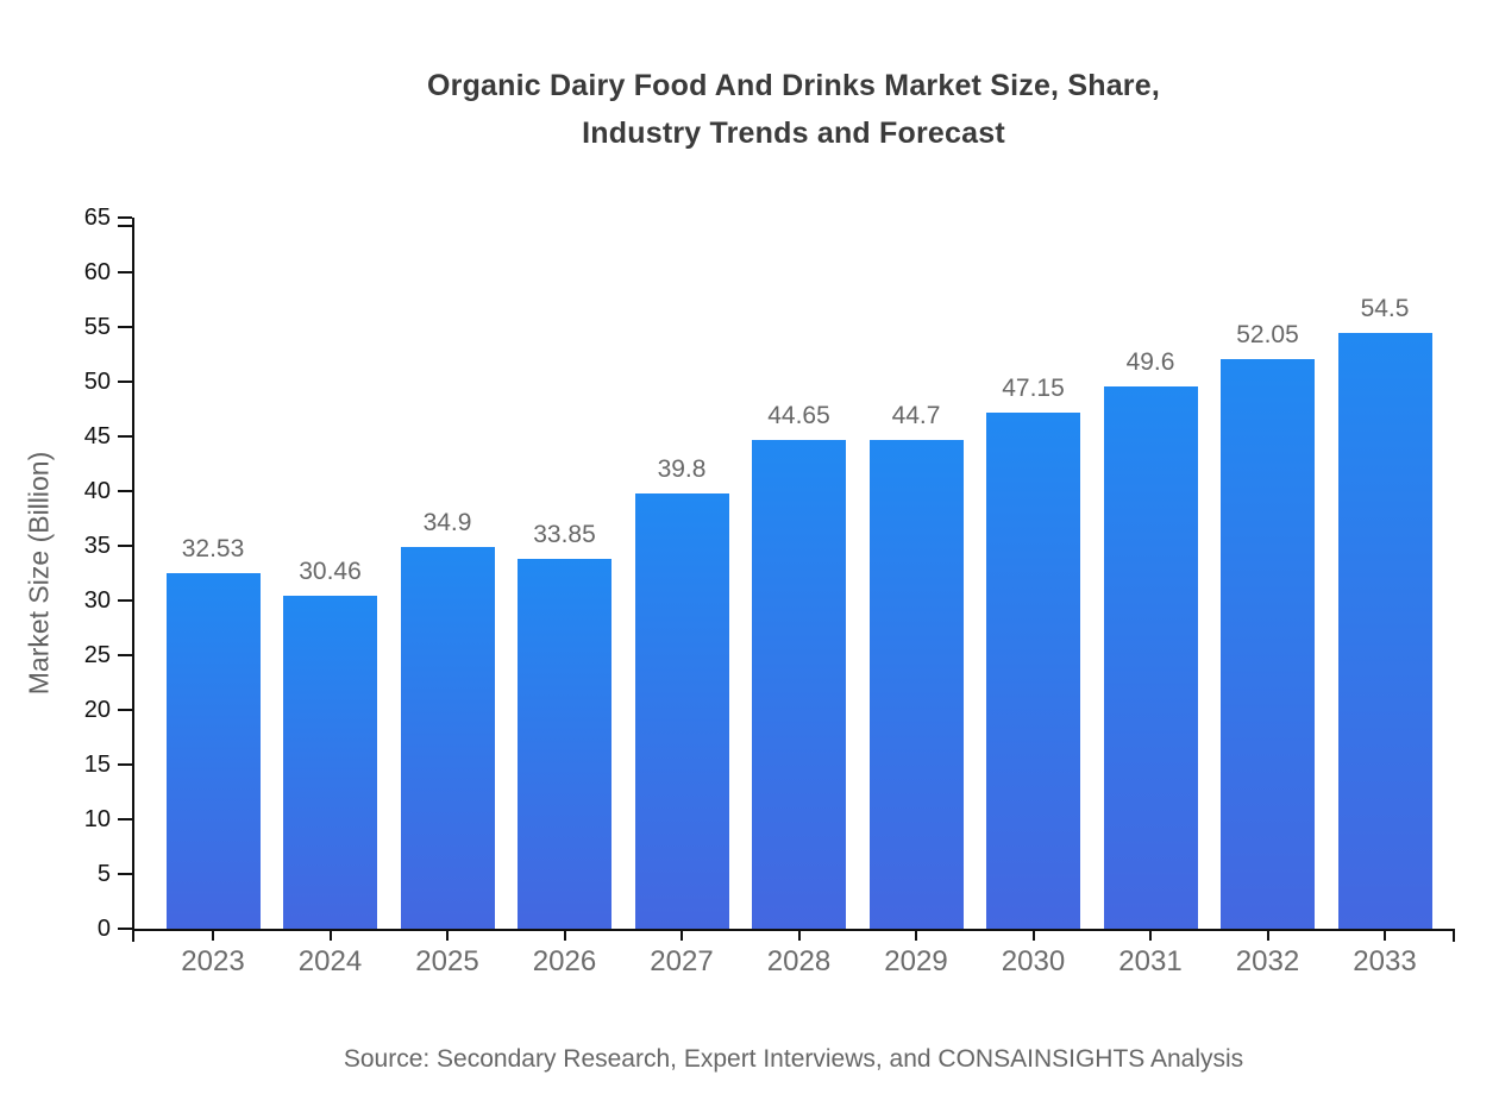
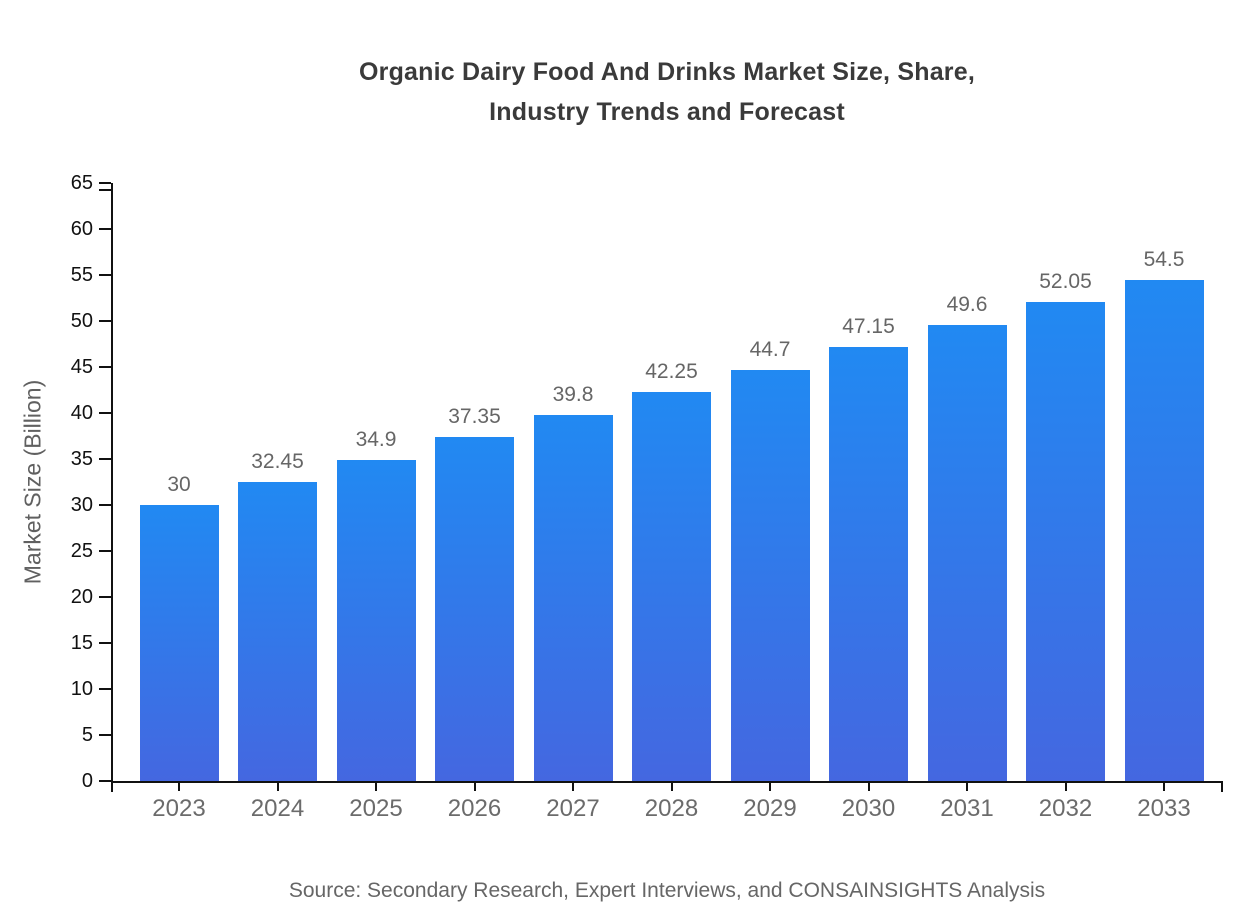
2023: 32.53 -> 30
2024: 30.46 -> 32.45
2026: 33.85 -> 37.35
2028: 44.65 -> 42.25
